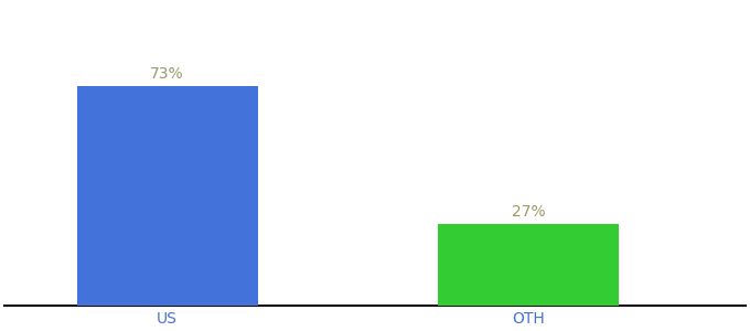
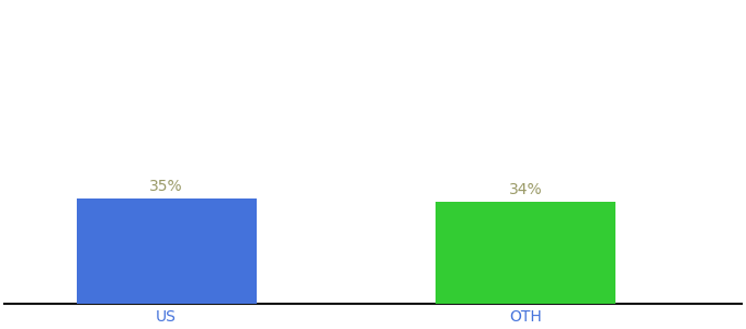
US: 73% -> 35%
OTH: 27% -> 34%
